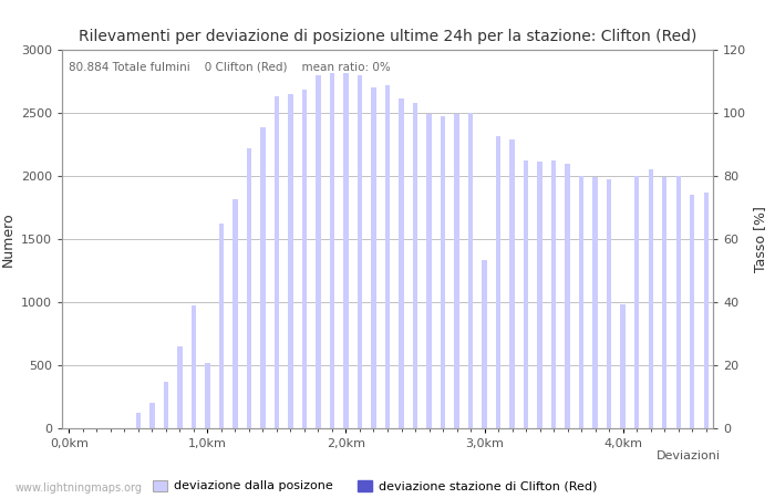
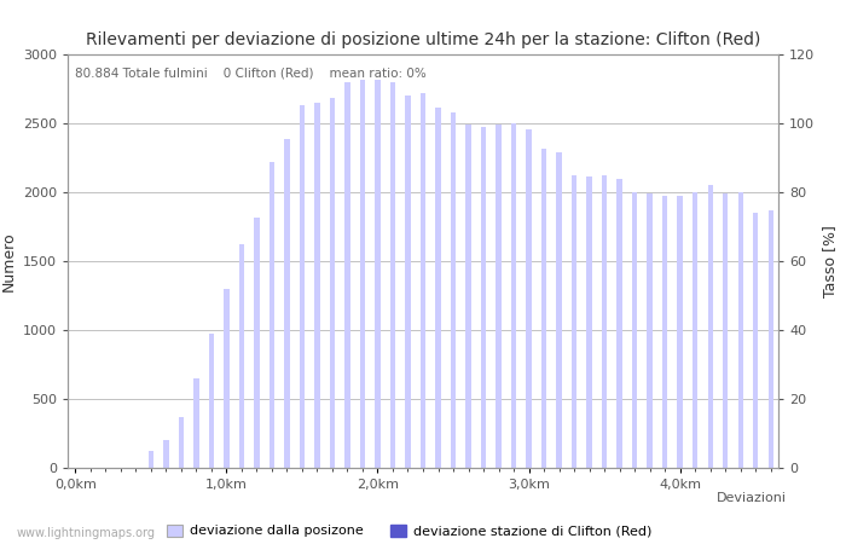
1,0km: 520 -> 1300
3,0km: 1330 -> 2460
4,0km: 980 -> 1970
